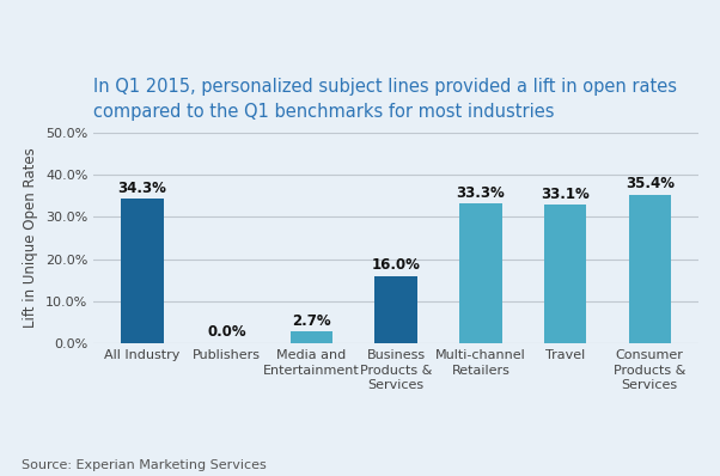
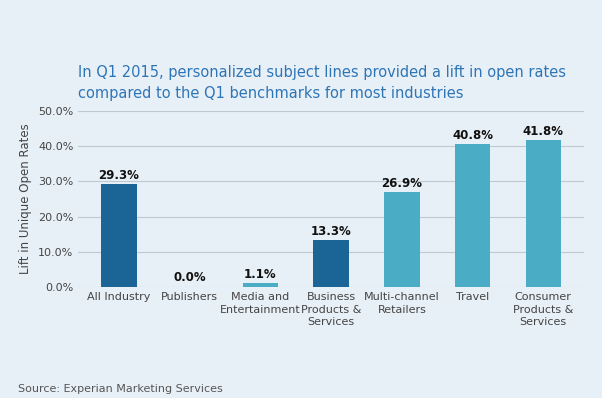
All Industry: 34.3% -> 29.3%
Media and Entertainment: 2.7% -> 1.1%
Business Products & Services: 16.0% -> 13.3%
Multi-channel Retailers: 33.3% -> 26.9%
Travel: 33.1% -> 40.8%
Consumer Products & Services: 35.4% -> 41.8%
